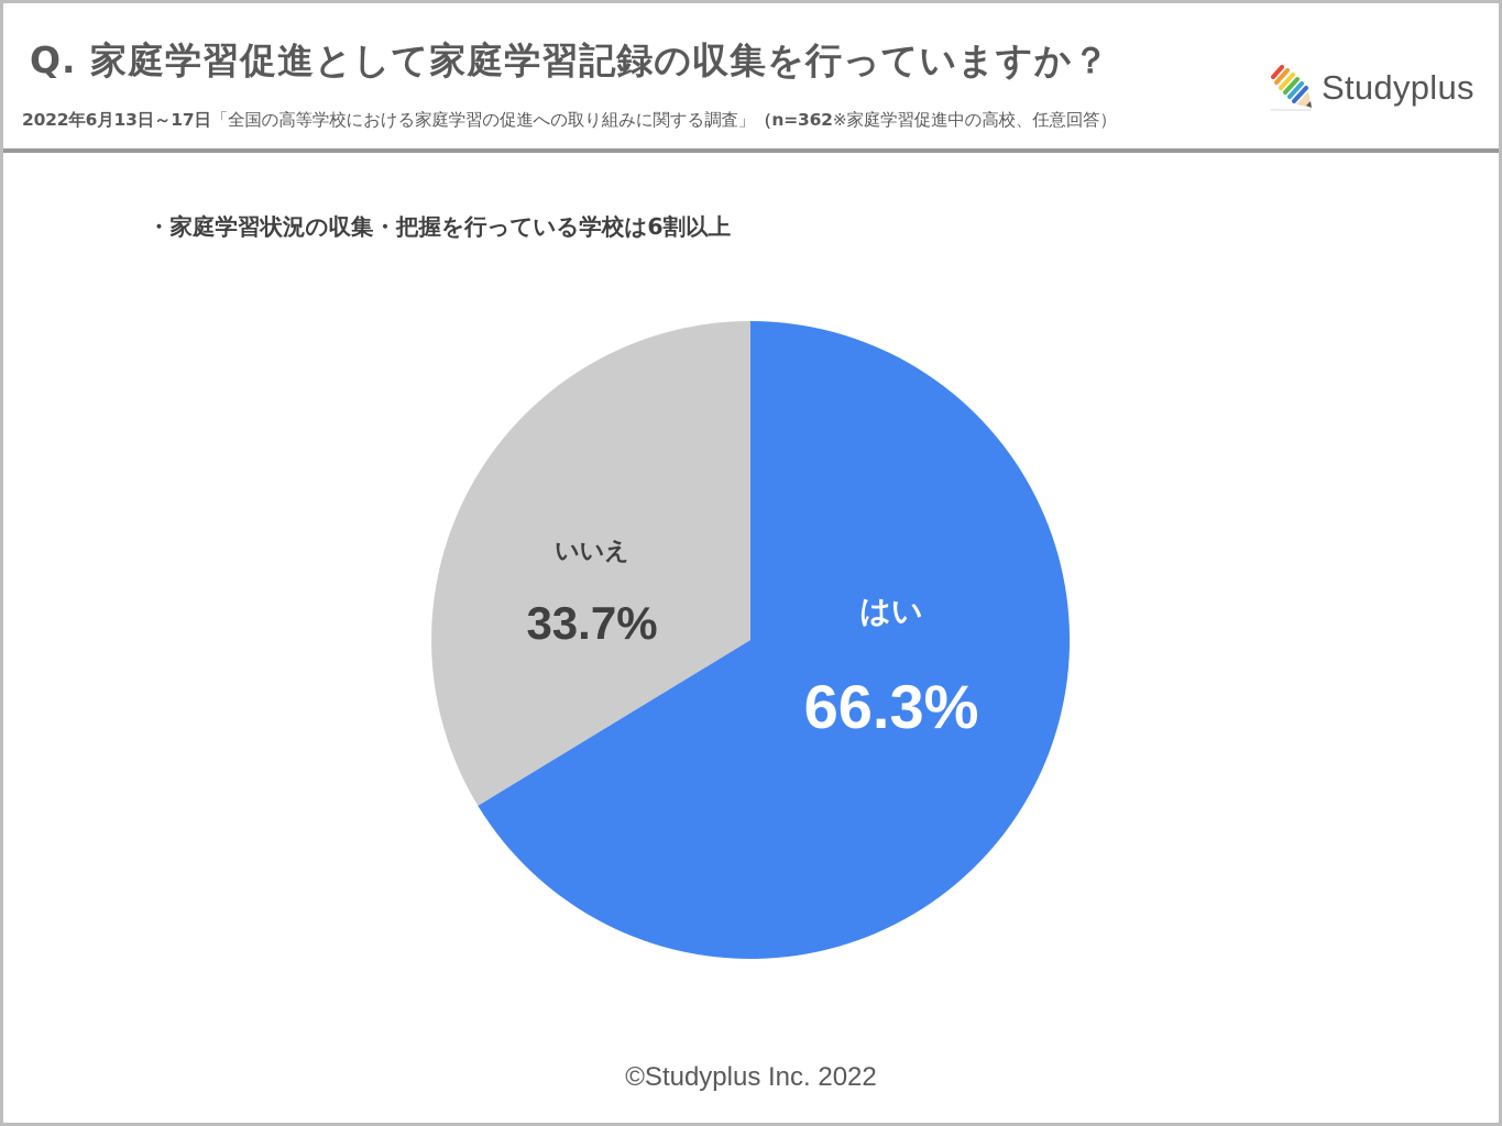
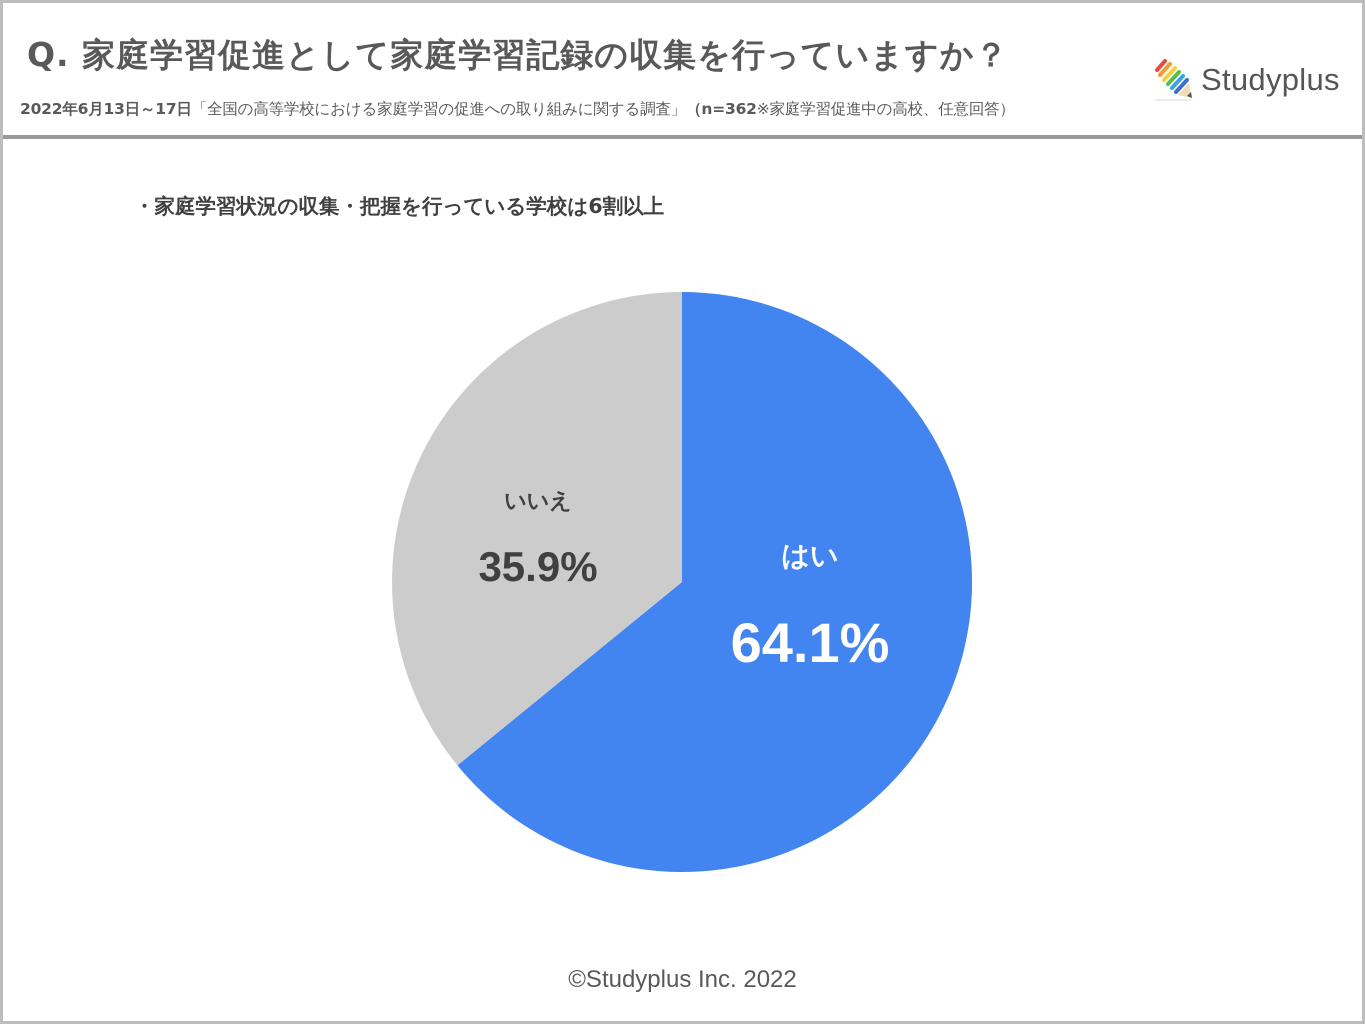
はい: 66.3% -> 64.1%
いいえ: 33.7% -> 35.9%
